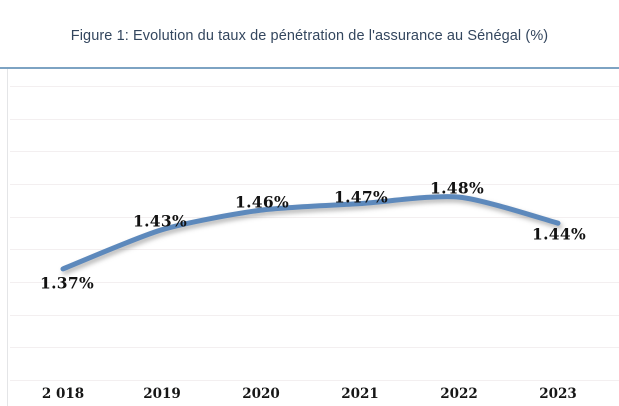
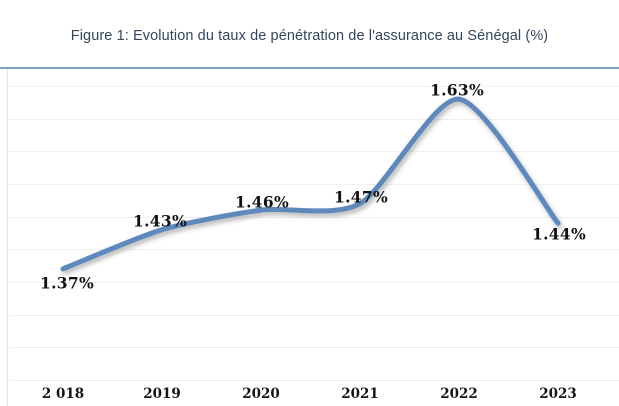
2022: 1.48% -> 1.63%
